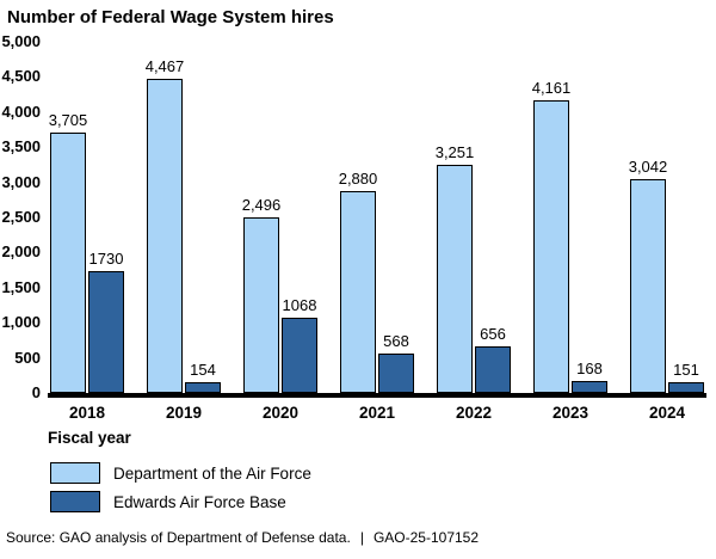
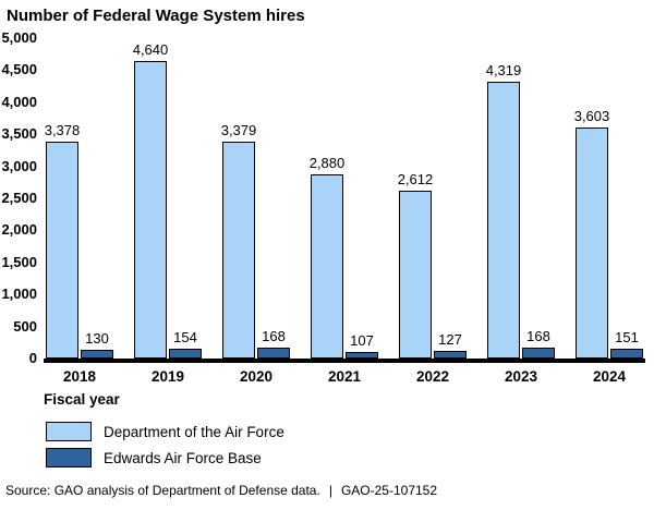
Department of the Air Force/2018: 3,705 -> 3,378
Edwards Air Force Base/2018: 1730 -> 130
Department of the Air Force/2019: 4,467 -> 4,640
Department of the Air Force/2020: 2,496 -> 3,379
Edwards Air Force Base/2020: 1068 -> 168
Edwards Air Force Base/2021: 568 -> 107
Department of the Air Force/2022: 3,251 -> 2,612
Edwards Air Force Base/2022: 656 -> 127
Department of the Air Force/2023: 4,161 -> 4,319
Department of the Air Force/2024: 3,042 -> 3,603
